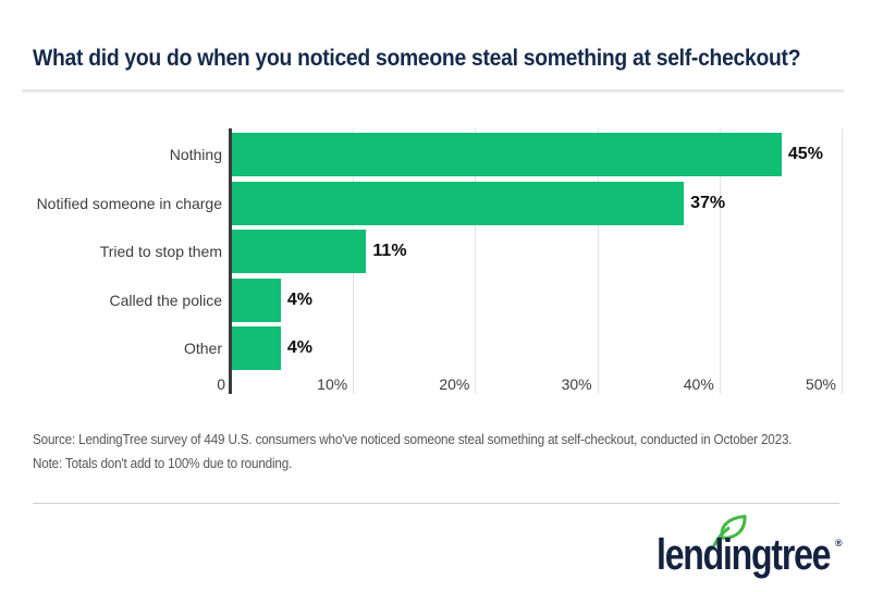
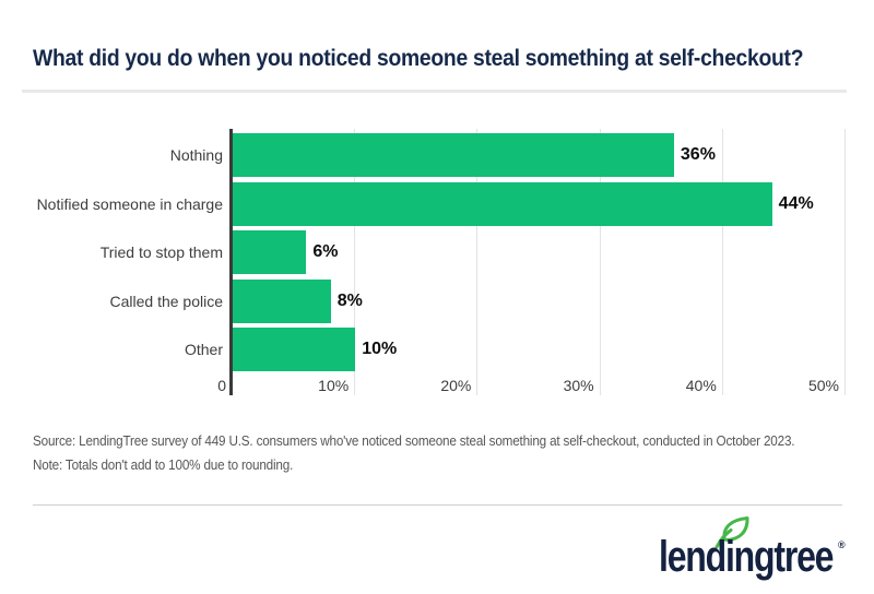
Nothing: 45% -> 36%
Notified someone in charge: 37% -> 44%
Tried to stop them: 11% -> 6%
Called the police: 4% -> 8%
Other: 4% -> 10%
